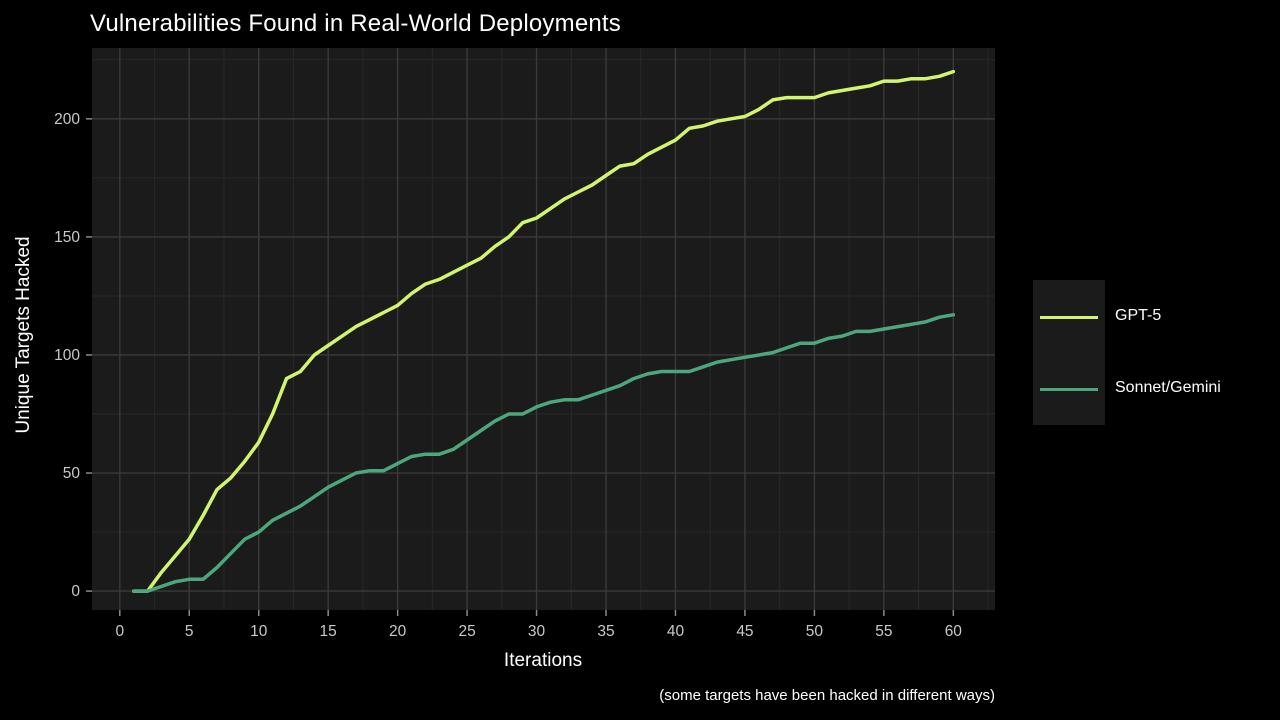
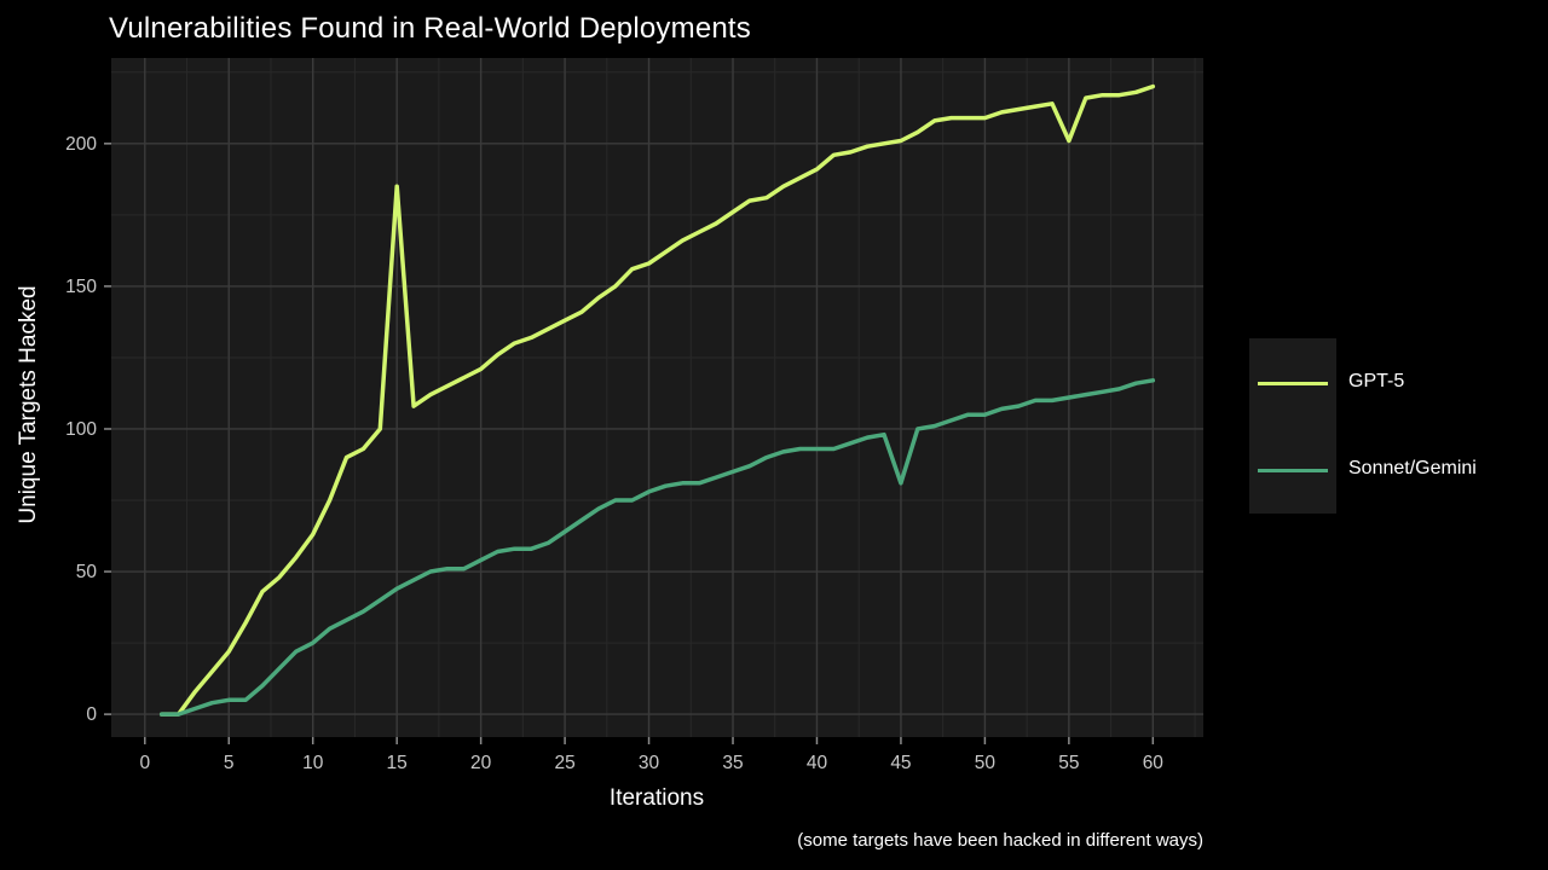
GPT-5/15: 104 -> 185
Sonnet/Gemini/45: 99 -> 81
GPT-5/55: 216 -> 201
